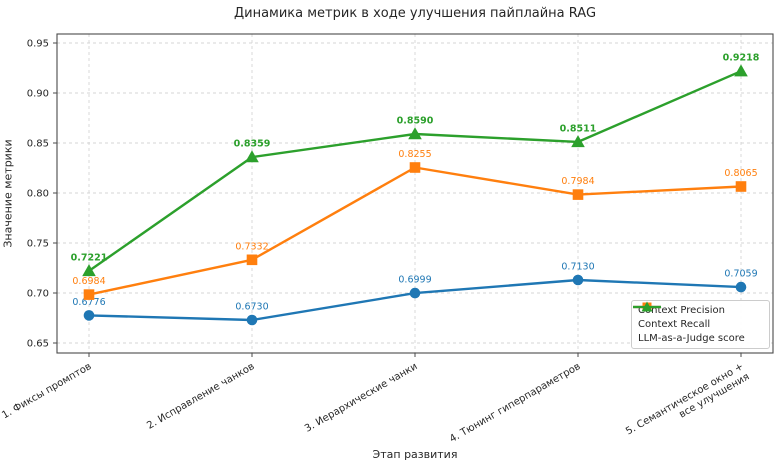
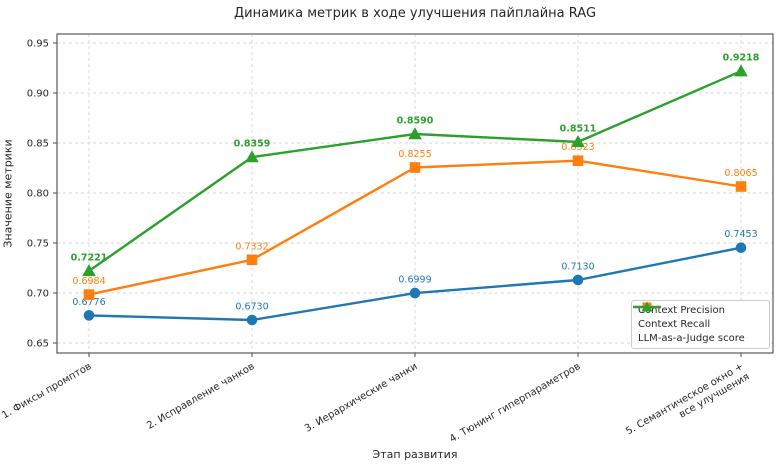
Context Recall/4. Тюнинг гиперпараметров: 0.7984 -> 0.8323
Context Precision/5. Семантическое окно + все улучшения: 0.7059 -> 0.7453
